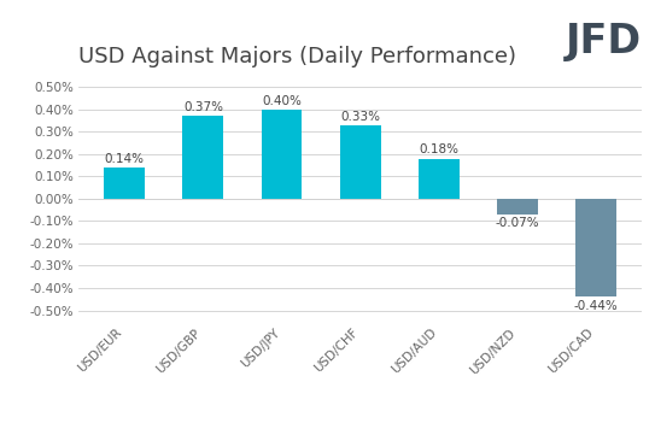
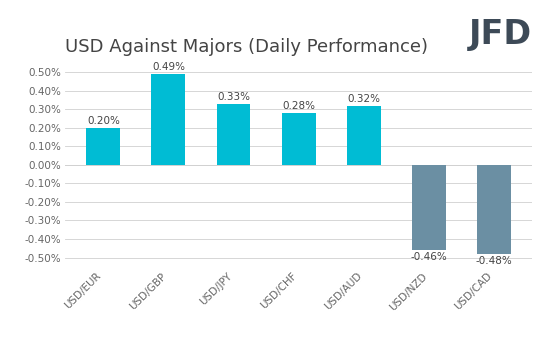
USD/EUR: 0.14% -> 0.20%
USD/GBP: 0.37% -> 0.49%
USD/JPY: 0.40% -> 0.33%
USD/CHF: 0.33% -> 0.28%
USD/AUD: 0.18% -> 0.32%
USD/NZD: -0.07% -> -0.46%
USD/CAD: -0.44% -> -0.48%
